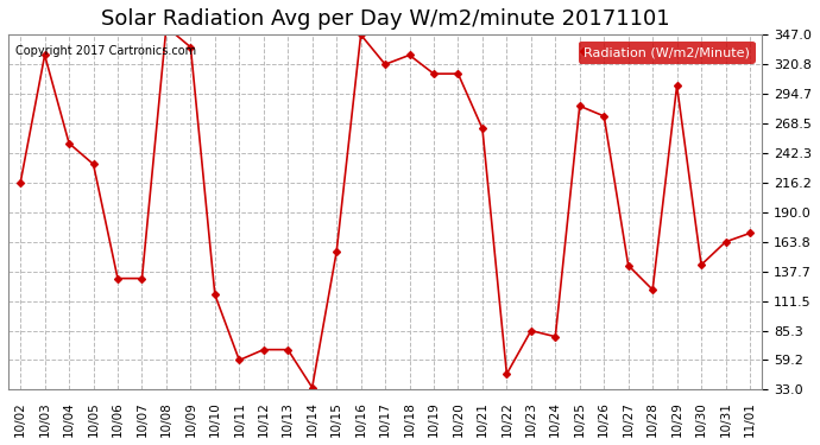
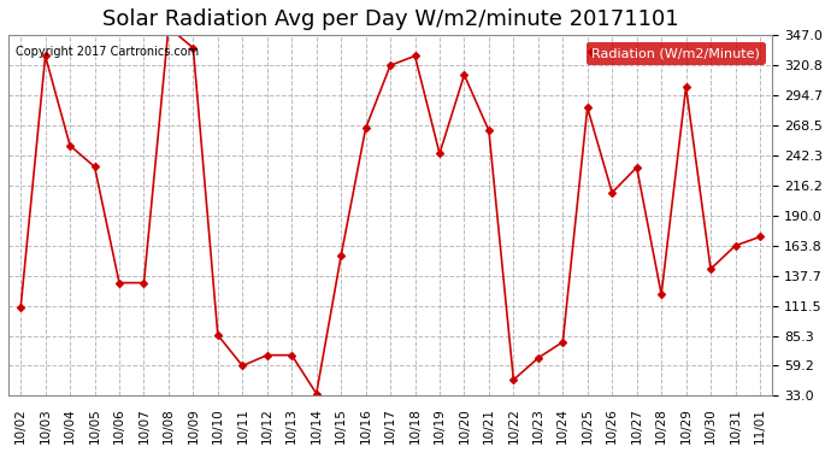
10/02: 216 -> 110
10/10: 117 -> 86
10/16: 347 -> 266
10/19: 312 -> 244
10/23: 85 -> 66
10/26: 275 -> 210
10/27: 143 -> 232
